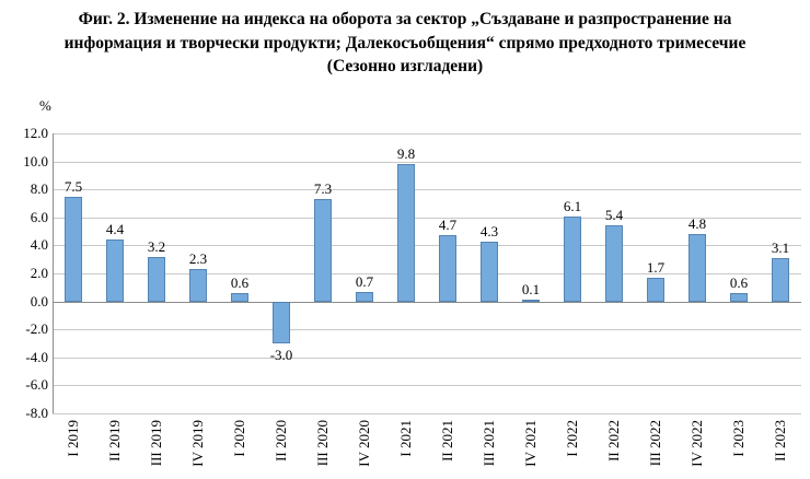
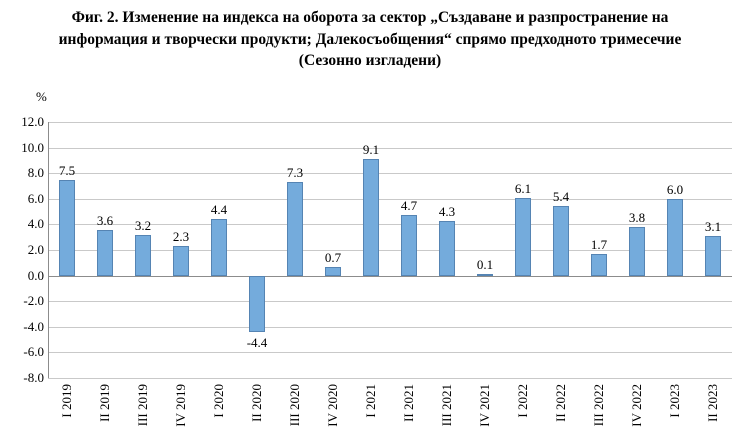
II 2019: 4.4 -> 3.6
I 2020: 0.6 -> 4.4
II 2020: -3.0 -> -4.4
I 2021: 9.8 -> 9.1
IV 2022: 4.8 -> 3.8
I 2023: 0.6 -> 6.0
